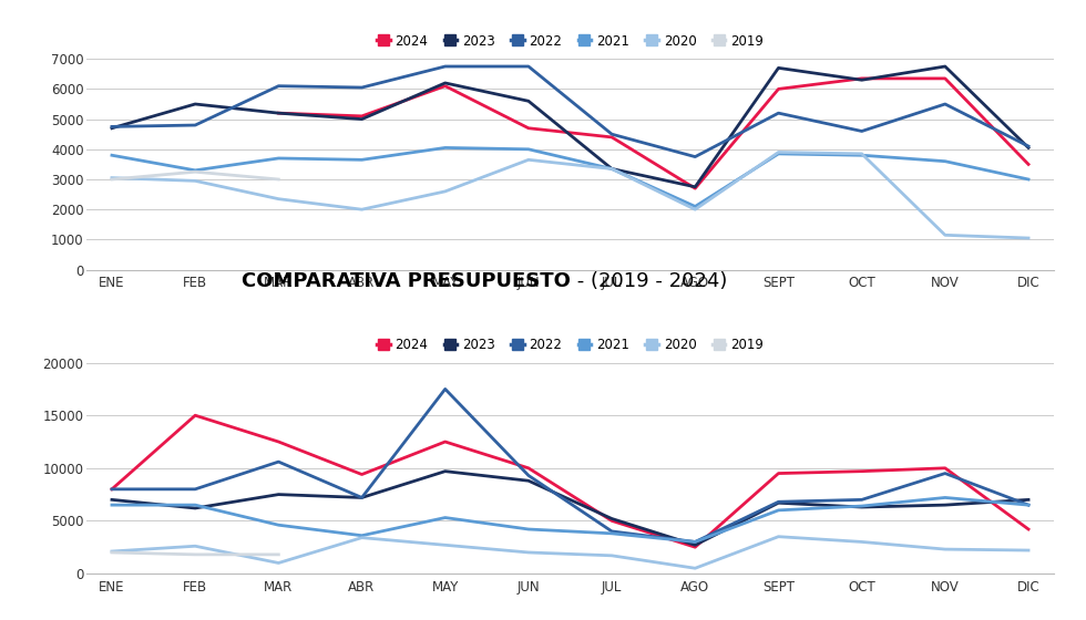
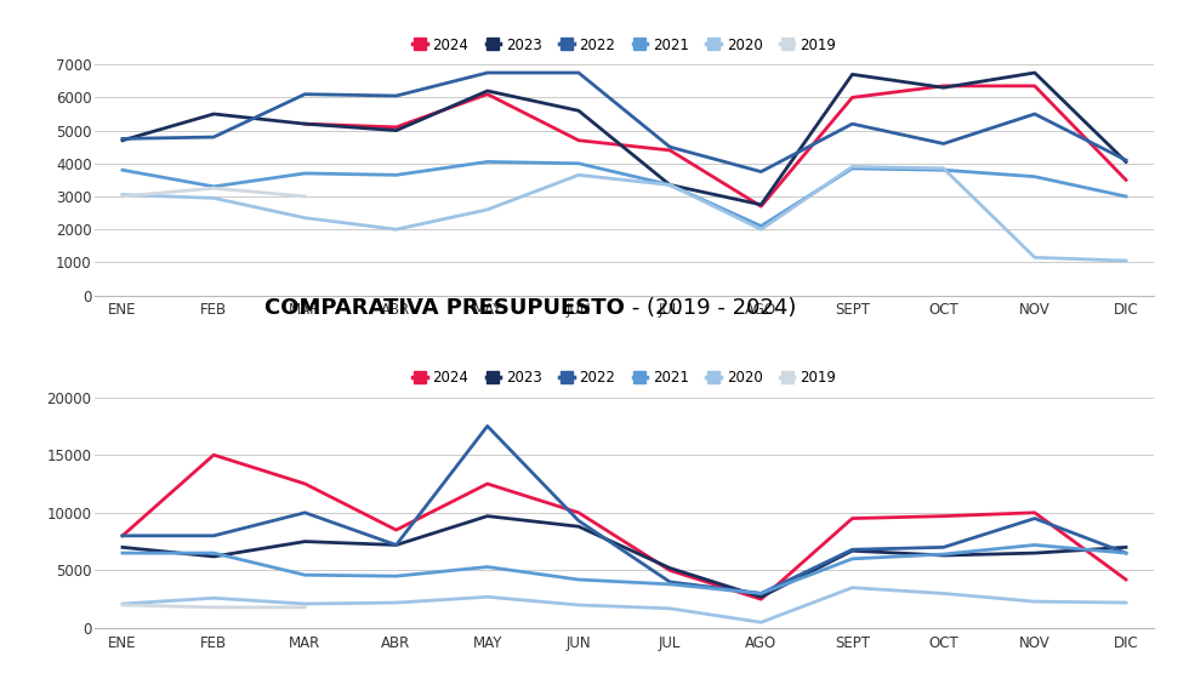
2022/MAR: 10600 -> 10000
2020/MAR: 1000 -> 2100
2024/ABR: 9400 -> 8500
2021/ABR: 3600 -> 4500
2020/ABR: 3400 -> 2200
